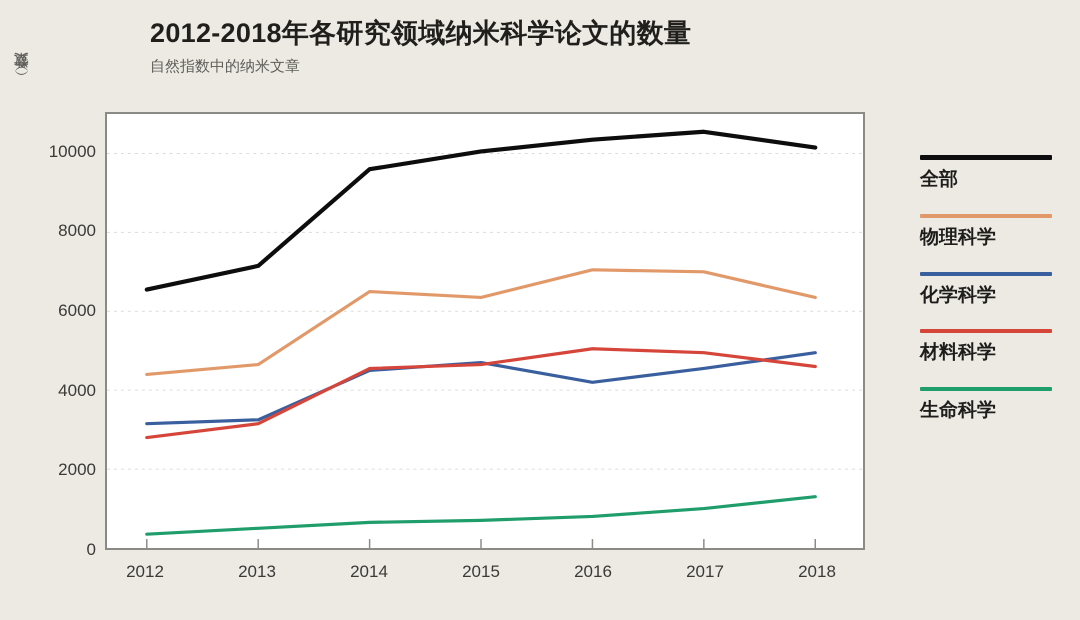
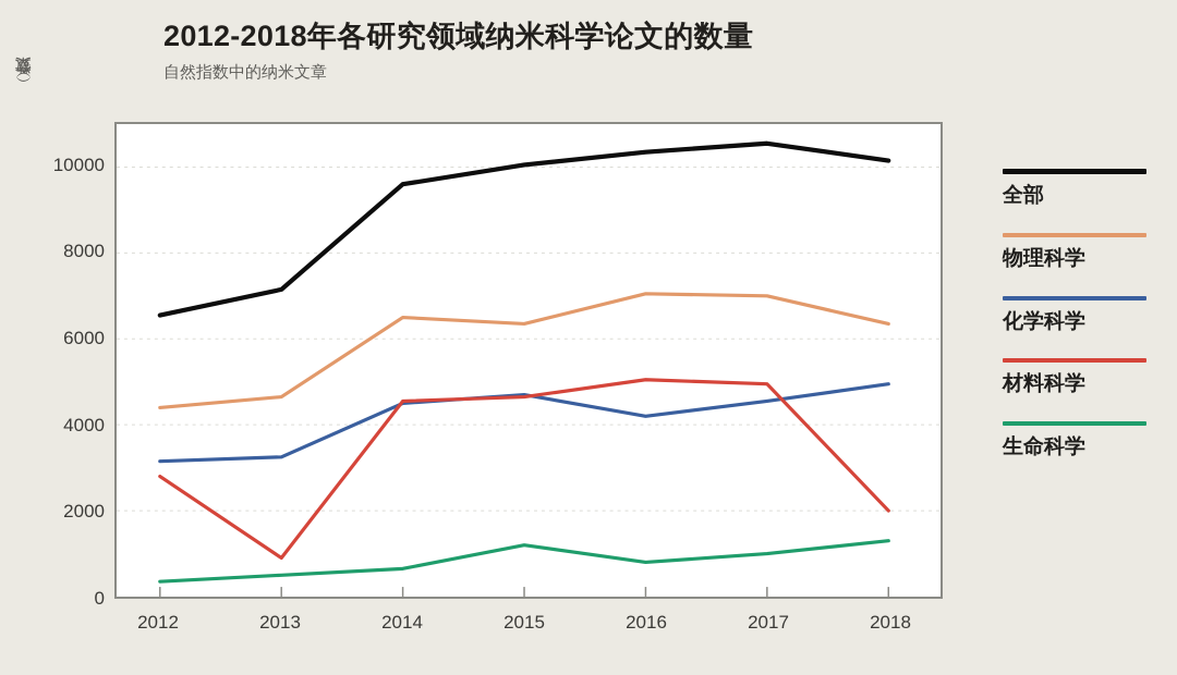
材料科学/2013: 3200 -> 900
生命科学/2015: 700 -> 1200
材料科学/2018: 4600 -> 2000
